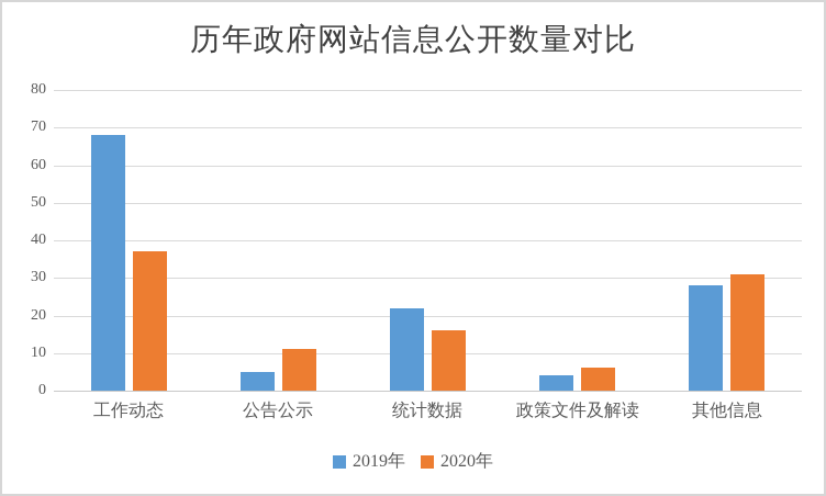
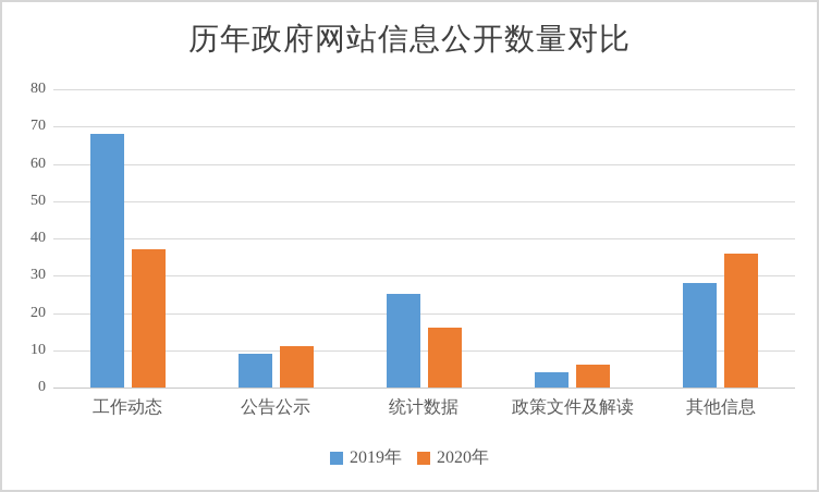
2019年/公告公示: 5 -> 9
2019年/统计数据: 22 -> 25
2020年/其他信息: 31 -> 36
